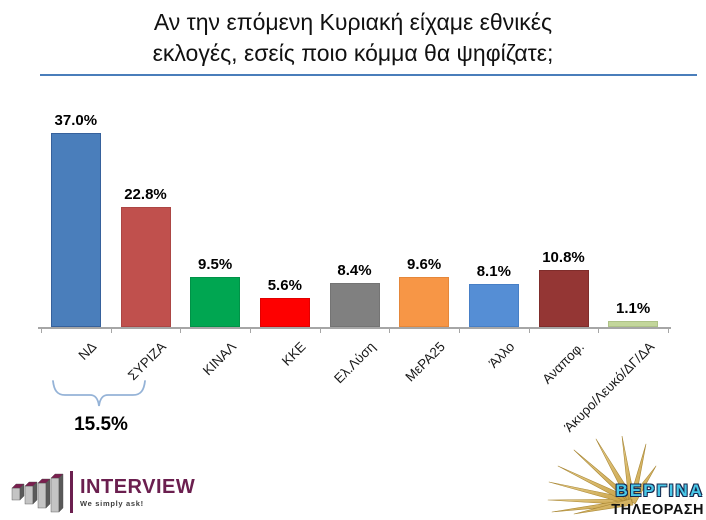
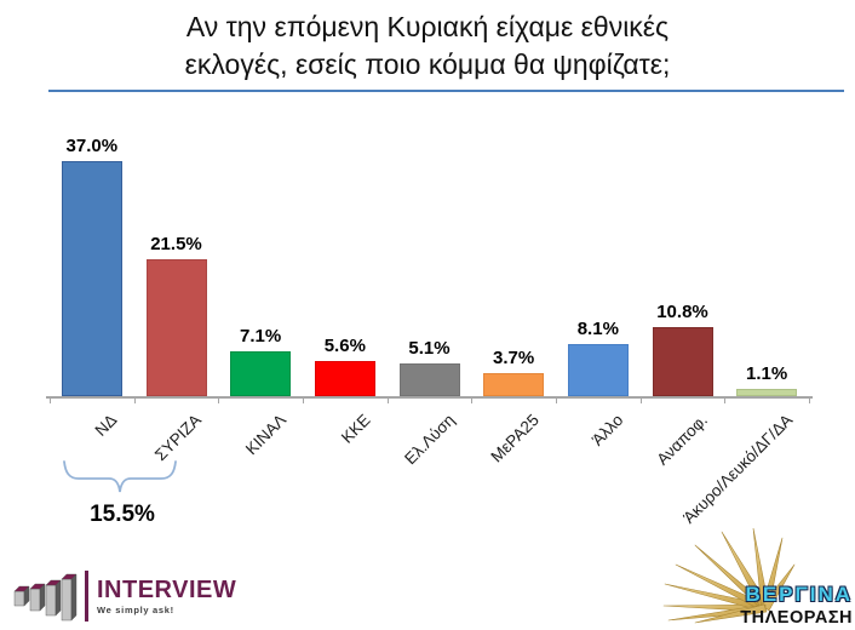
ΣΥΡΙΖΑ: 22.8% -> 21.5%
ΚΙΝΑΛ: 9.5% -> 7.1%
Ελ.Λύση: 8.4% -> 5.1%
ΜεΡΑ25: 9.6% -> 3.7%
